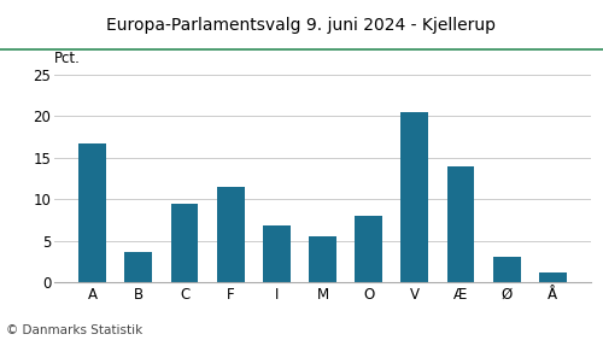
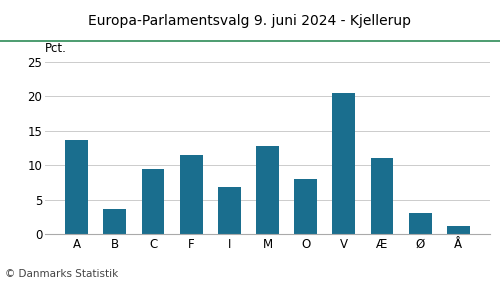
A: 16.7 -> 13.6
M: 5.5 -> 12.8
Æ: 13.9 -> 11.0
